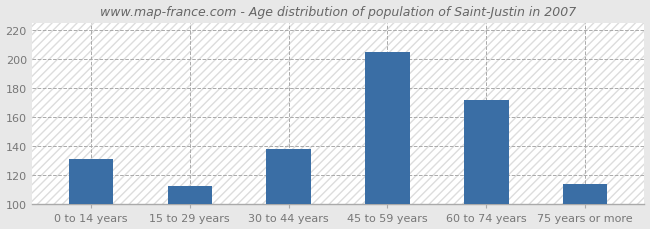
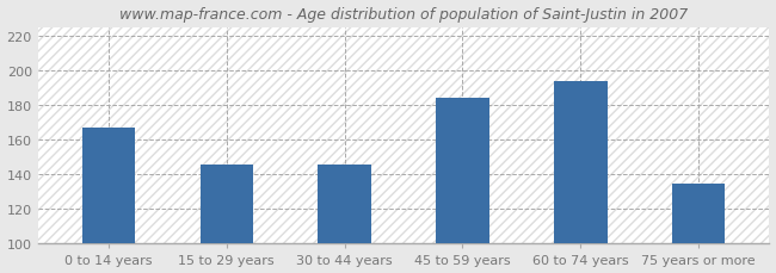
0 to 14 years: 131 -> 167
15 to 29 years: 113 -> 146
30 to 44 years: 138 -> 146
45 to 59 years: 205 -> 184
60 to 74 years: 172 -> 194
75 years or more: 114 -> 135
